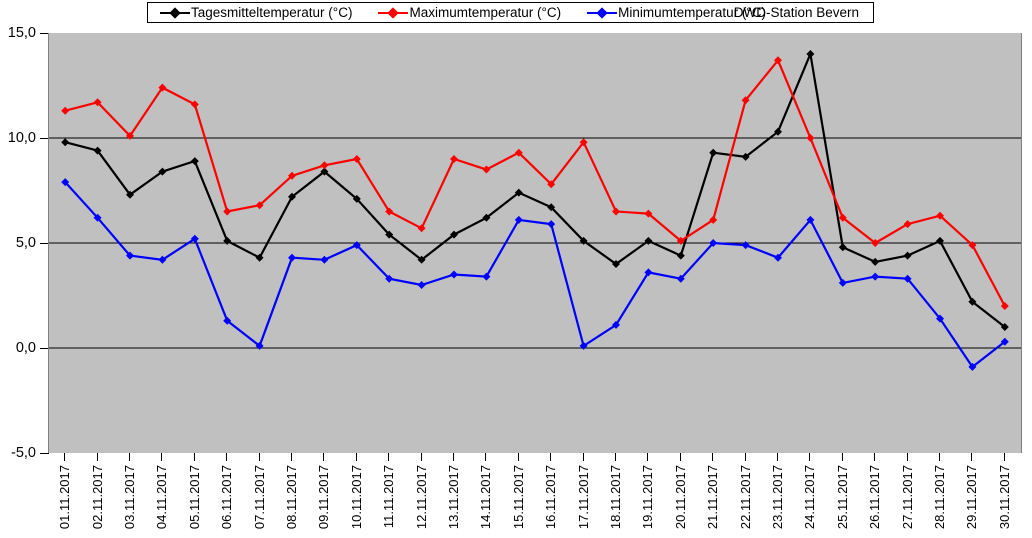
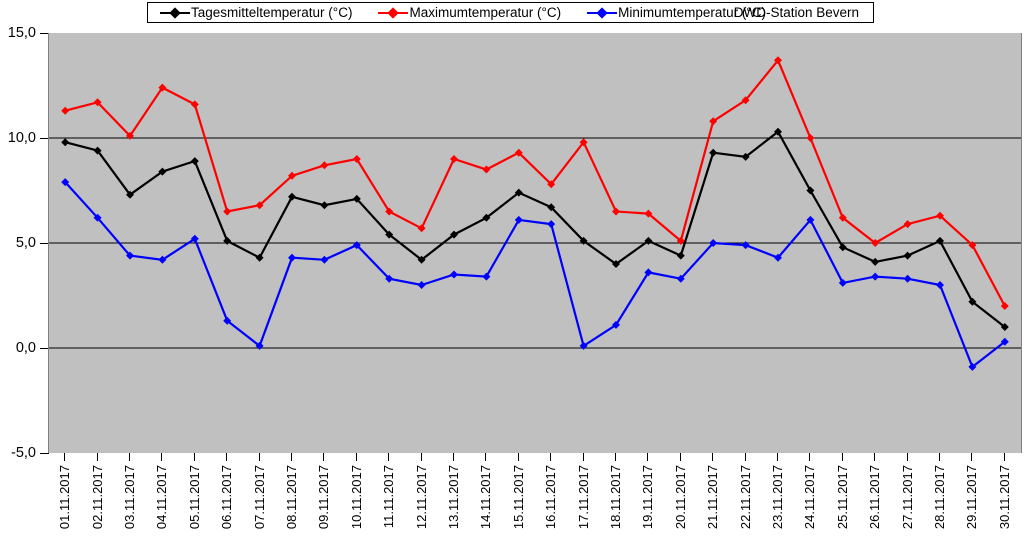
Tagesmitteltemperatur (°C)/09.11.2017: 8,4 -> 6,8
Maximumtemperatur (°C)/21.11.2017: 6,1 -> 10,8
Tagesmitteltemperatur (°C)/24.11.2017: 14,0 -> 7,5
Minimumtemperatur (°C)/28.11.2017: 1,4 -> 3,0
